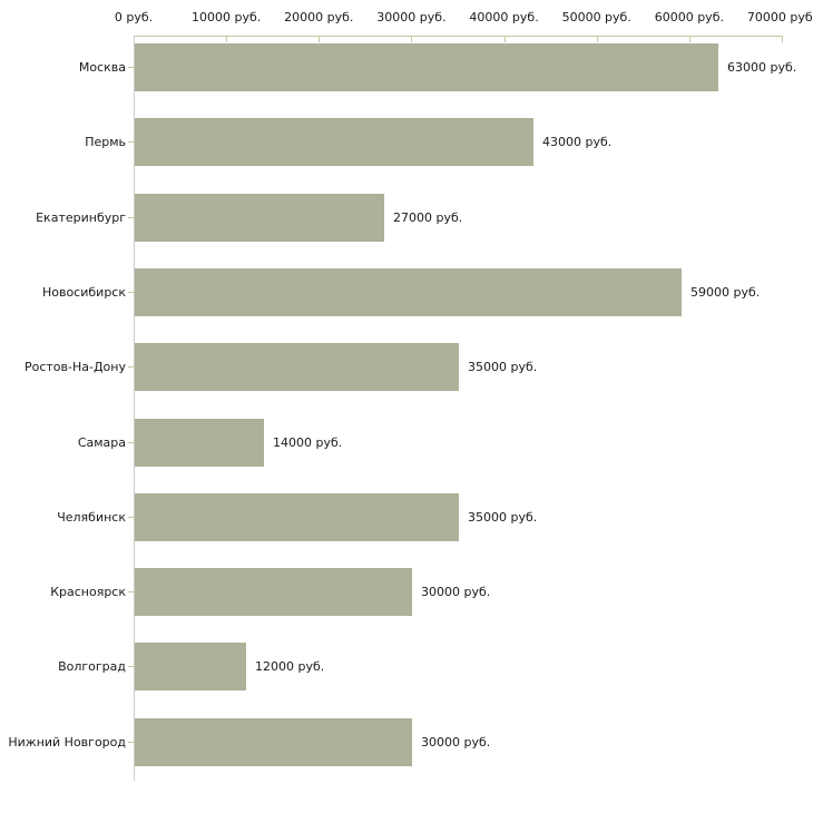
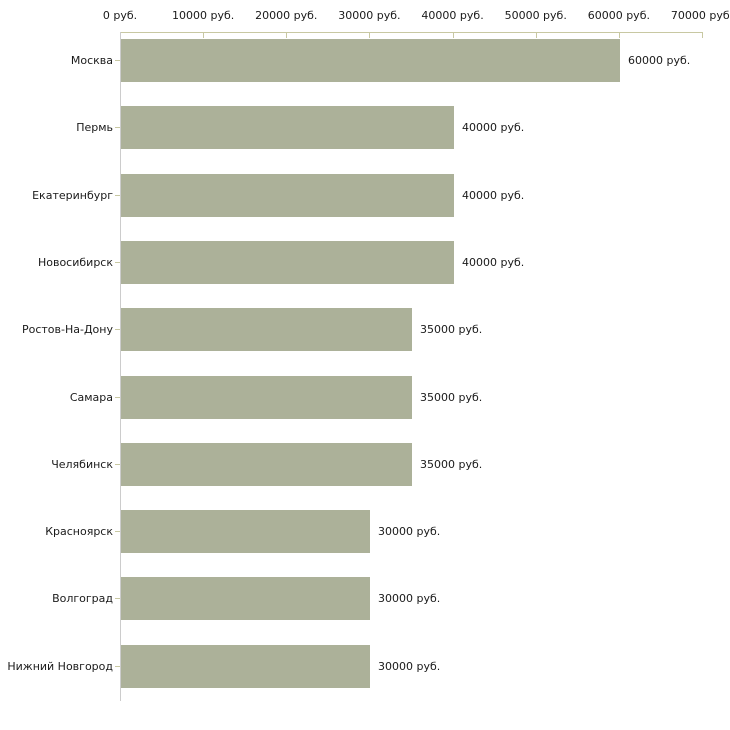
Москва: 63000 -> 60000
Пермь: 43000 -> 40000
Екатеринбург: 27000 -> 40000
Новосибирск: 59000 -> 40000
Самара: 14000 -> 35000
Волгоград: 12000 -> 30000
